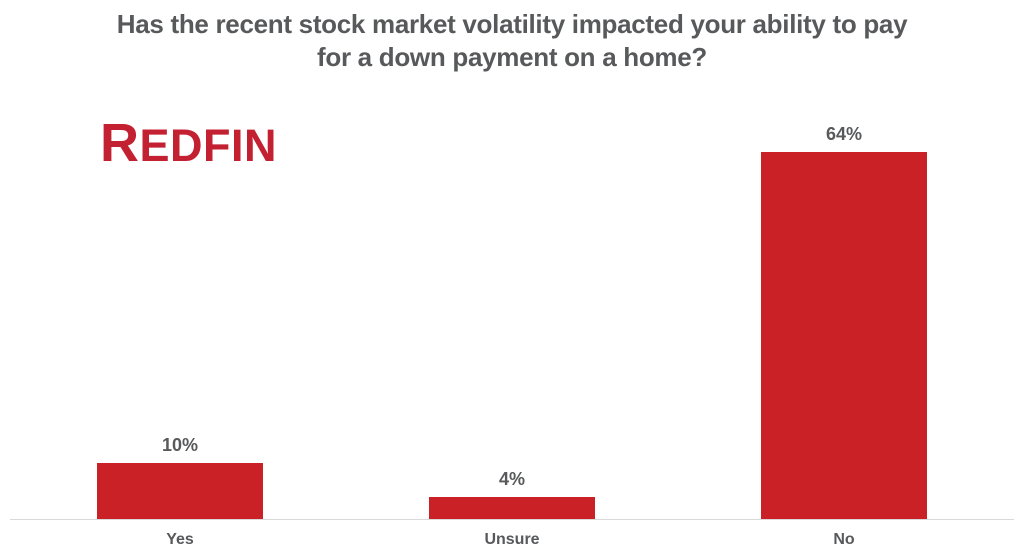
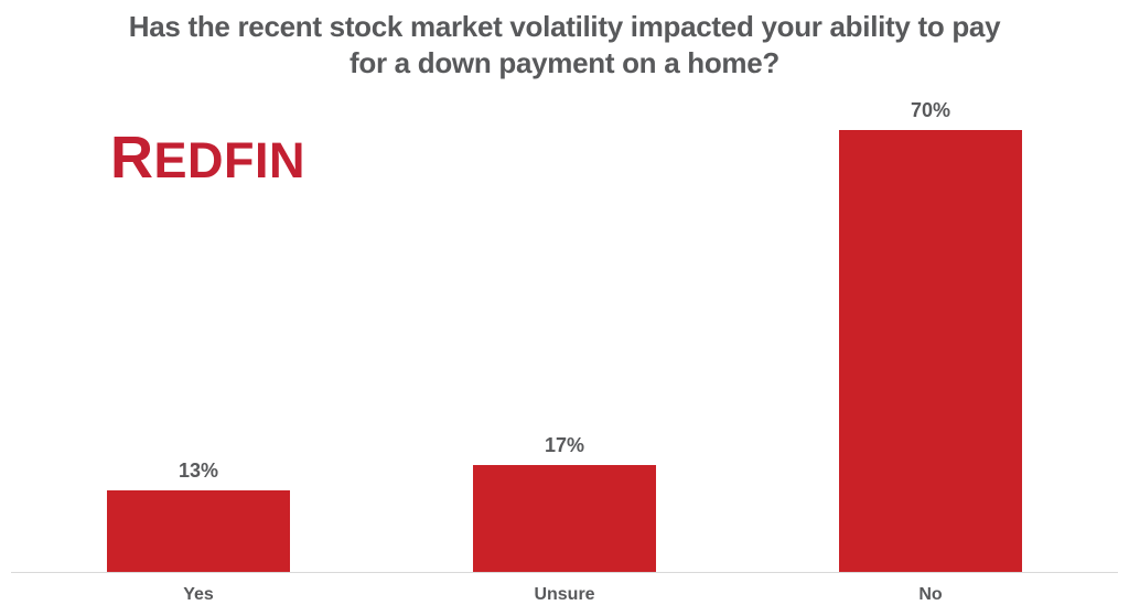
Yes: 10% -> 13%
Unsure: 4% -> 17%
No: 64% -> 70%
